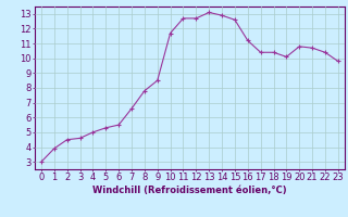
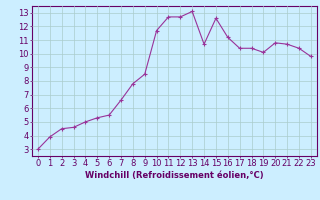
14: 12.9 -> 10.7
